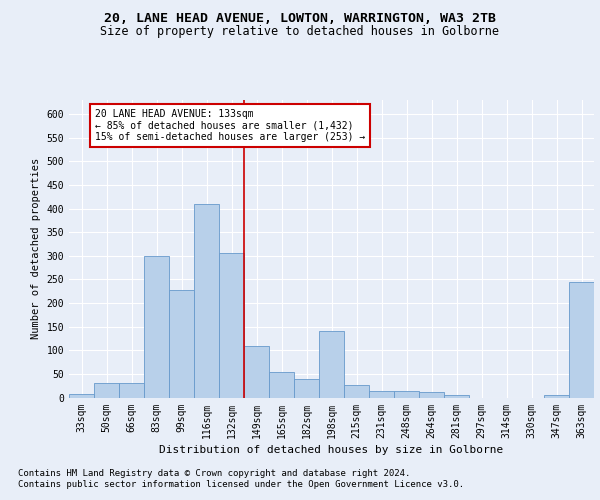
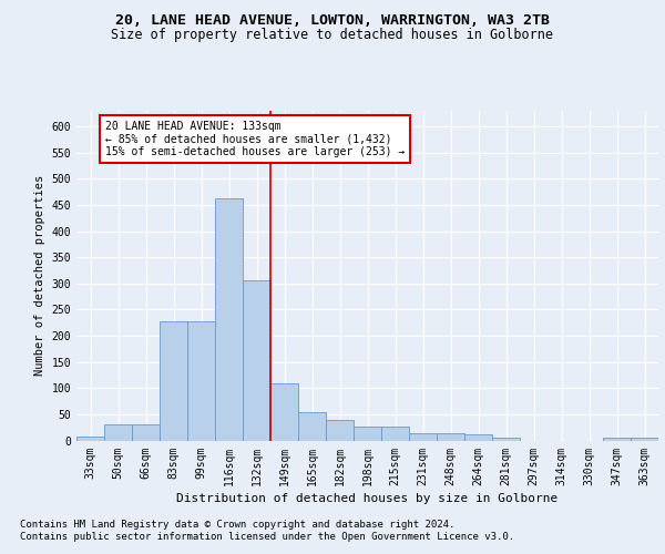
83sqm: 300 -> 228
116sqm: 410 -> 463
198sqm: 140 -> 27
363sqm: 245 -> 5
